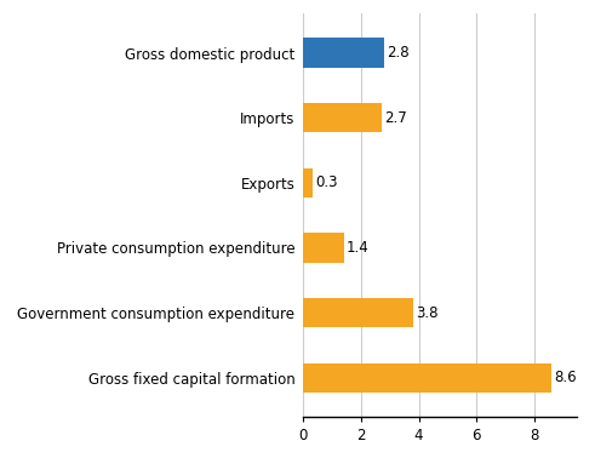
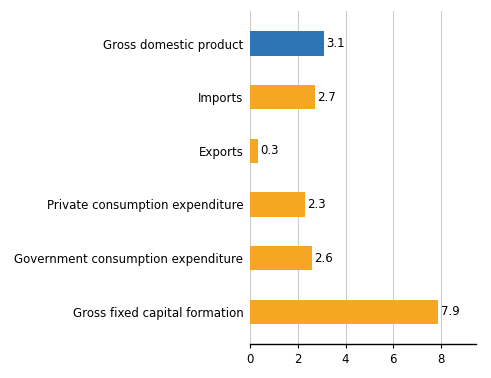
Gross domestic product: 2.8 -> 3.1
Private consumption expenditure: 1.4 -> 2.3
Government consumption expenditure: 3.8 -> 2.6
Gross fixed capital formation: 8.6 -> 7.9
